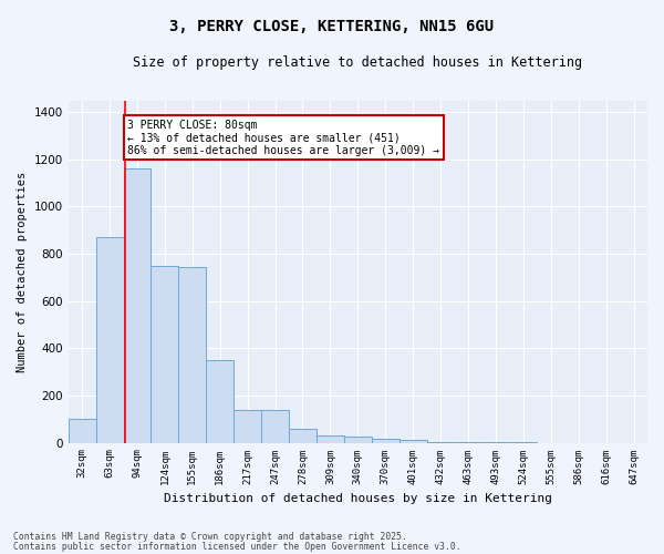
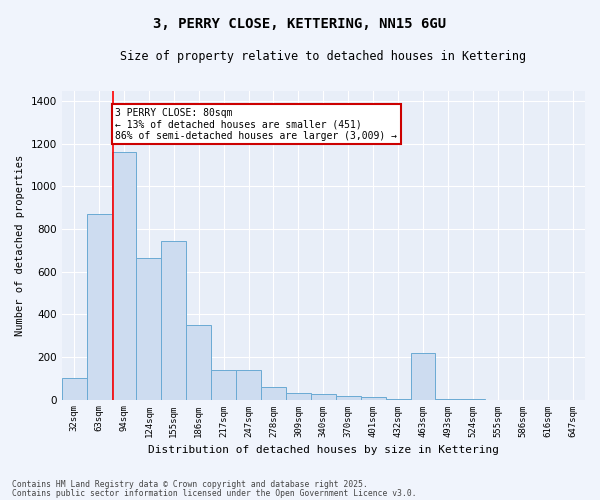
124sqm: 750 -> 665
463sqm: 2 -> 220
